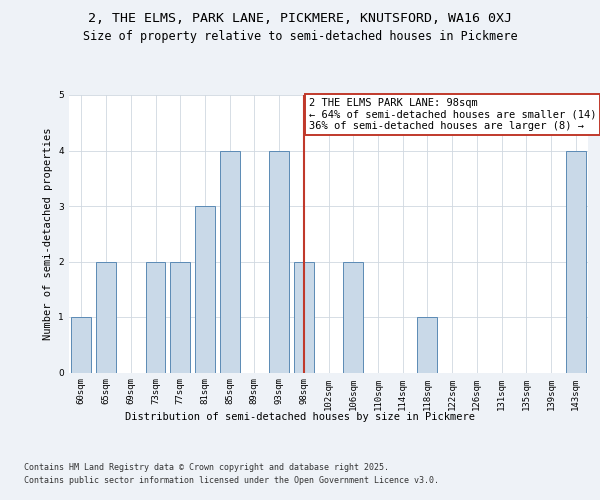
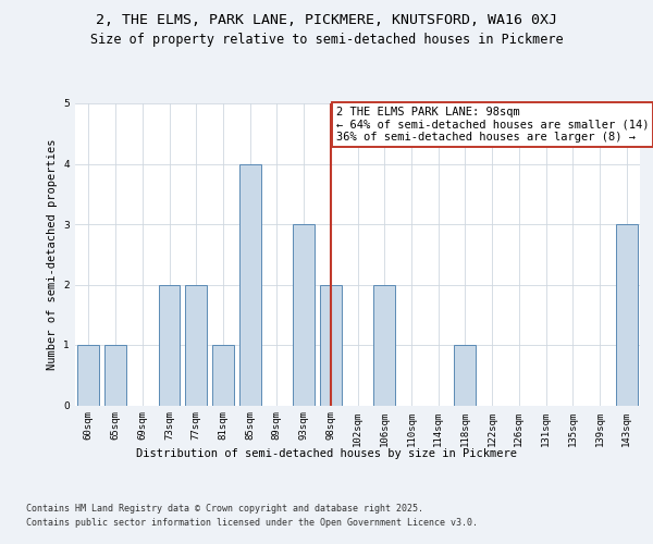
65sqm: 2 -> 1
81sqm: 3 -> 1
93sqm: 4 -> 3
143sqm: 4 -> 3
